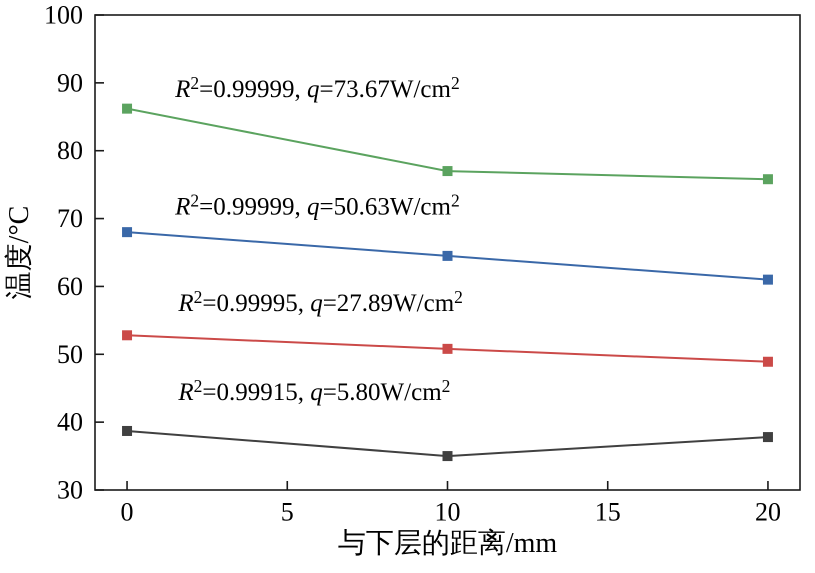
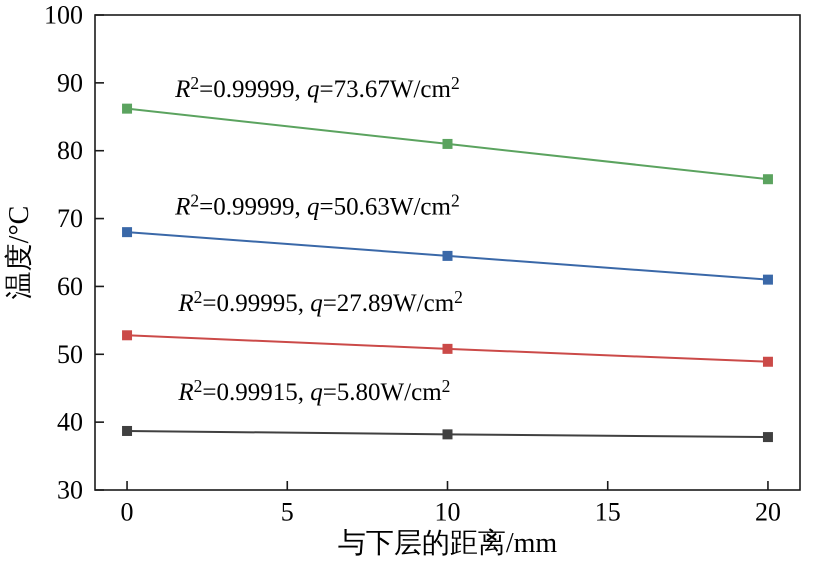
q=73.67 W/cm2/10: 77 -> 81
q=5.80 W/cm2/10: 35 -> 38
